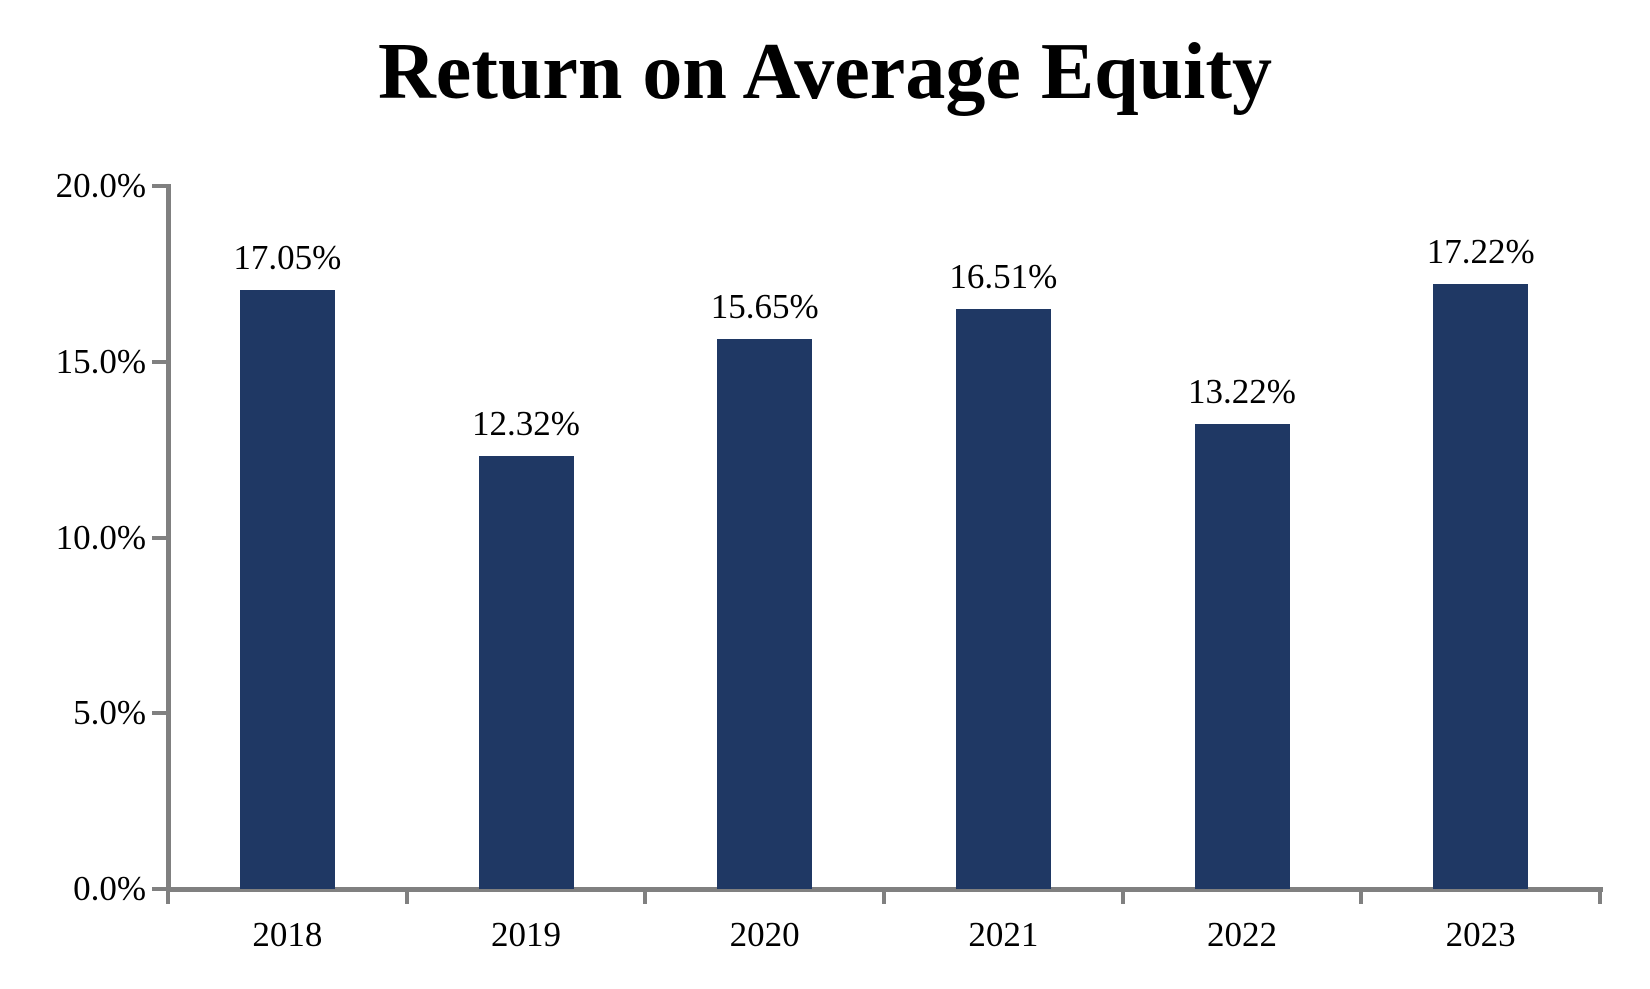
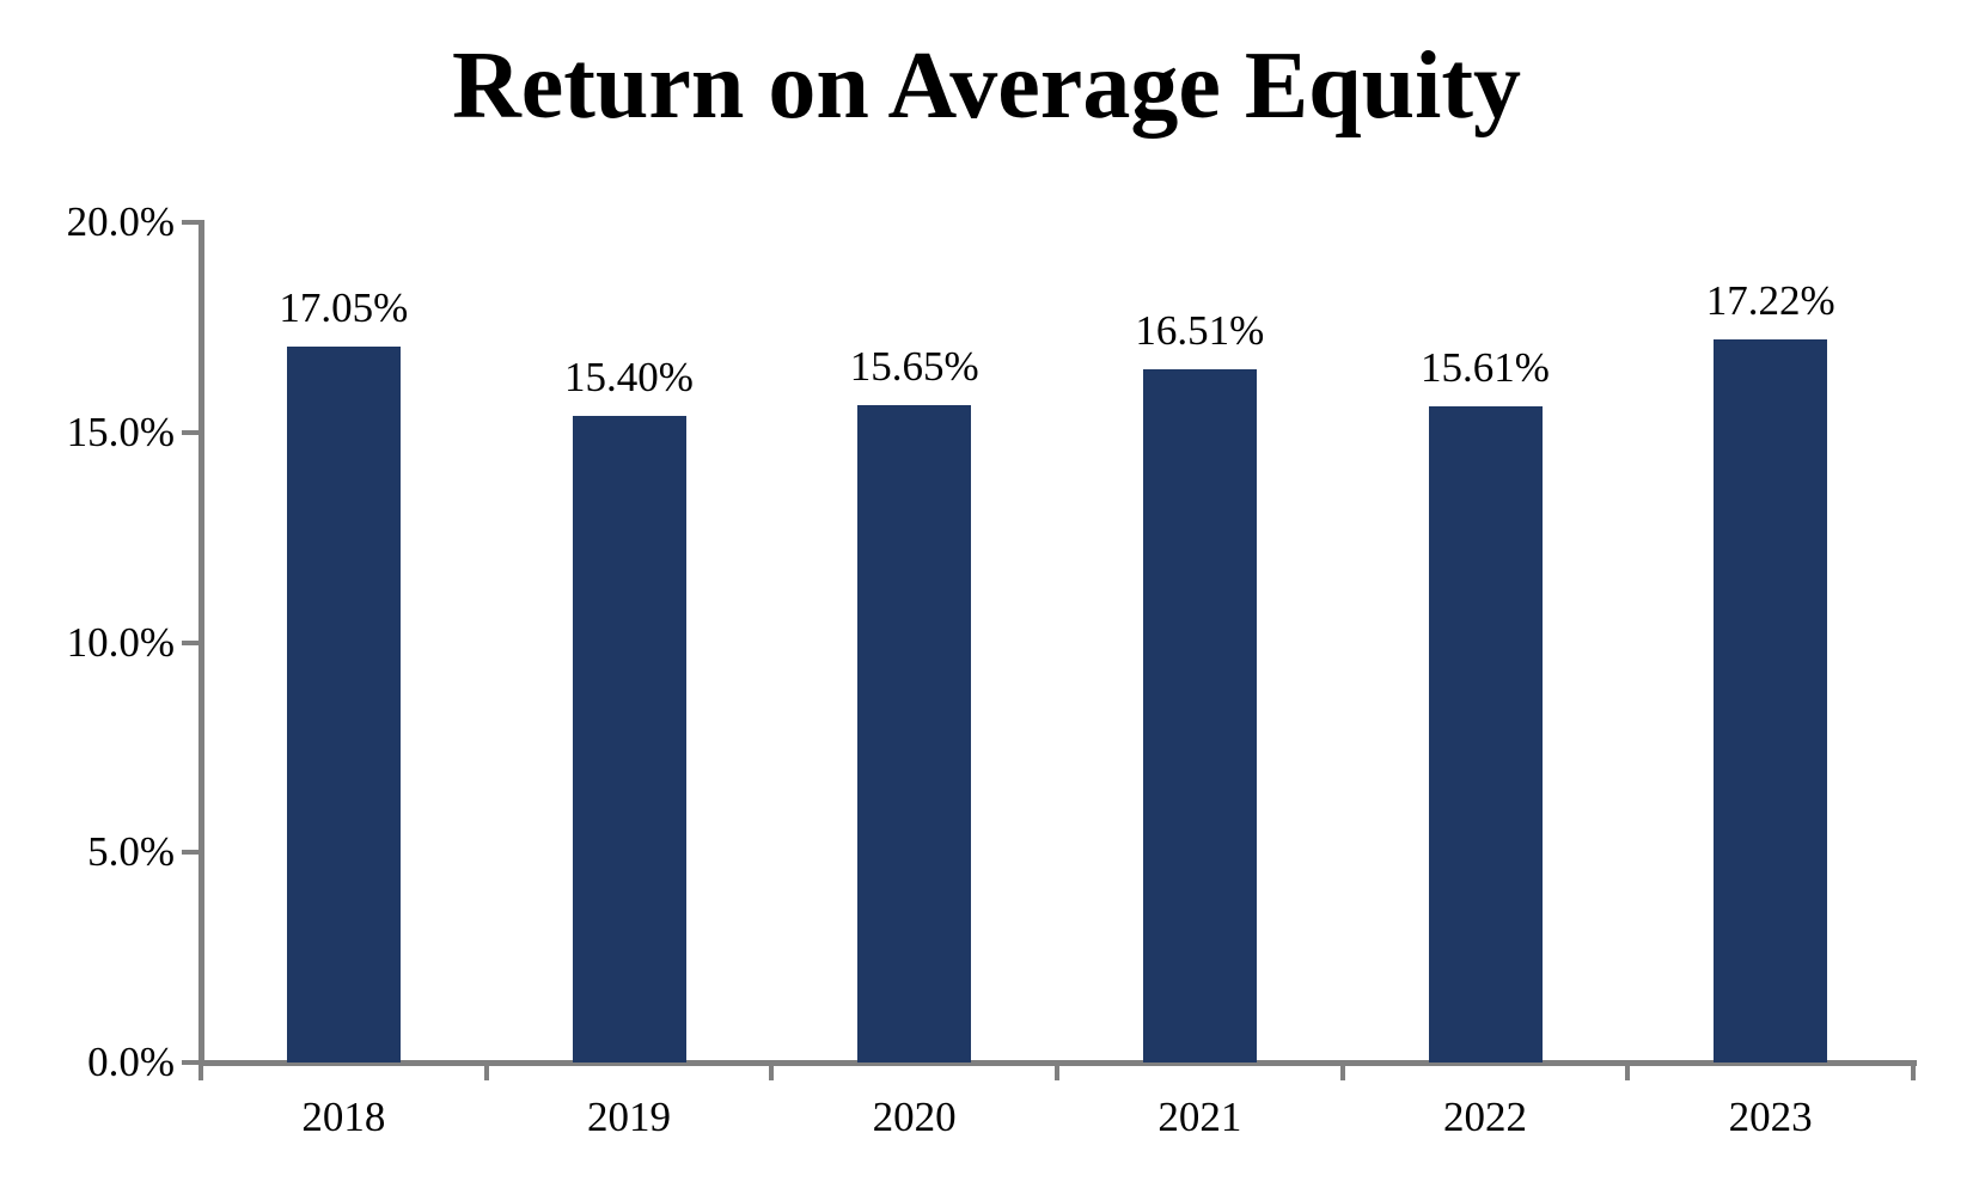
2019: 12.32% -> 15.40%
2022: 13.22% -> 15.61%
